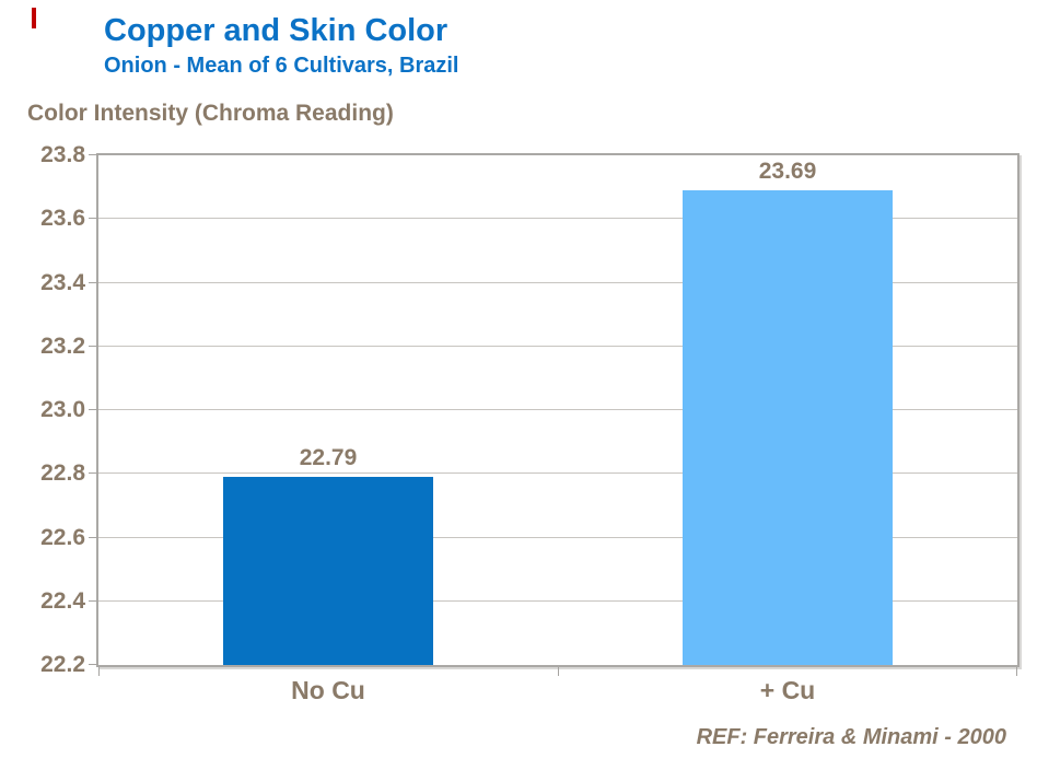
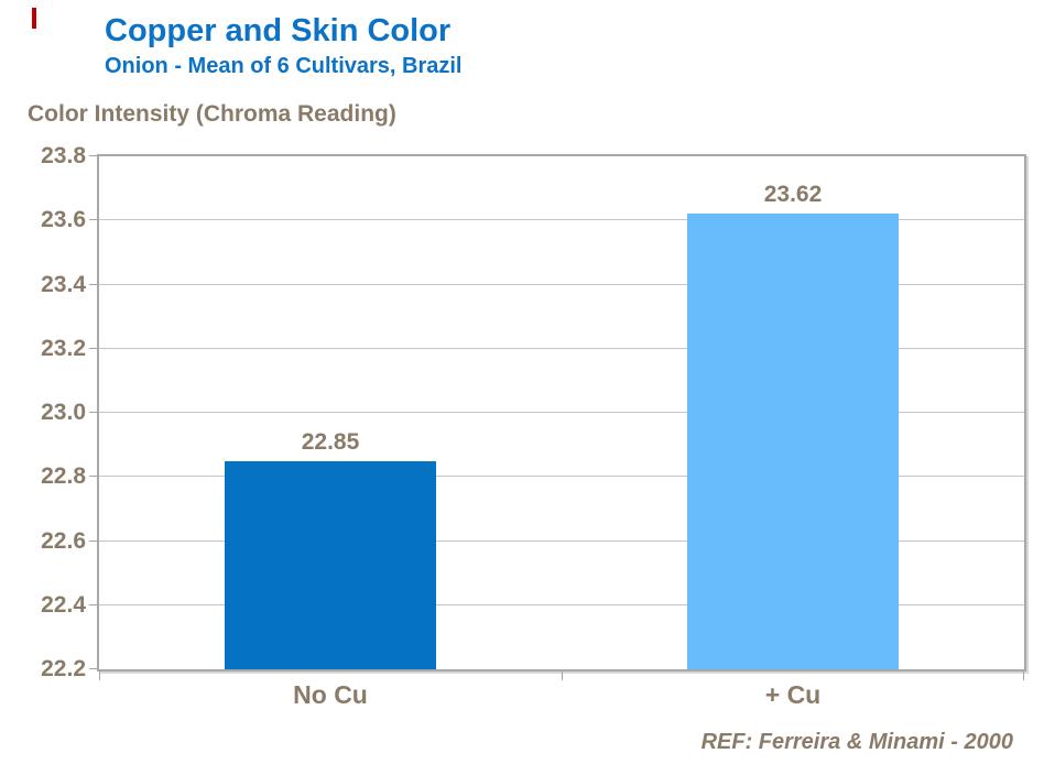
No Cu: 22.79 -> 22.85
+ Cu: 23.69 -> 23.62
